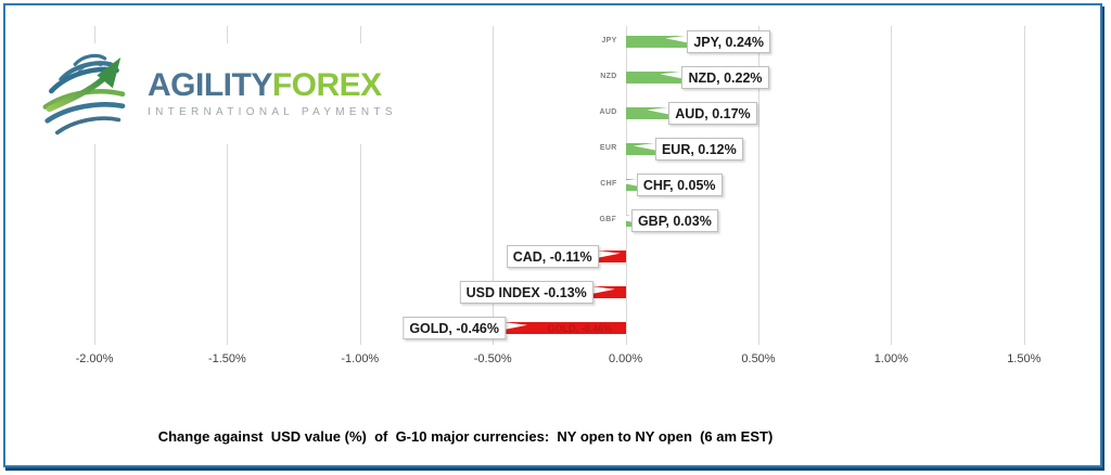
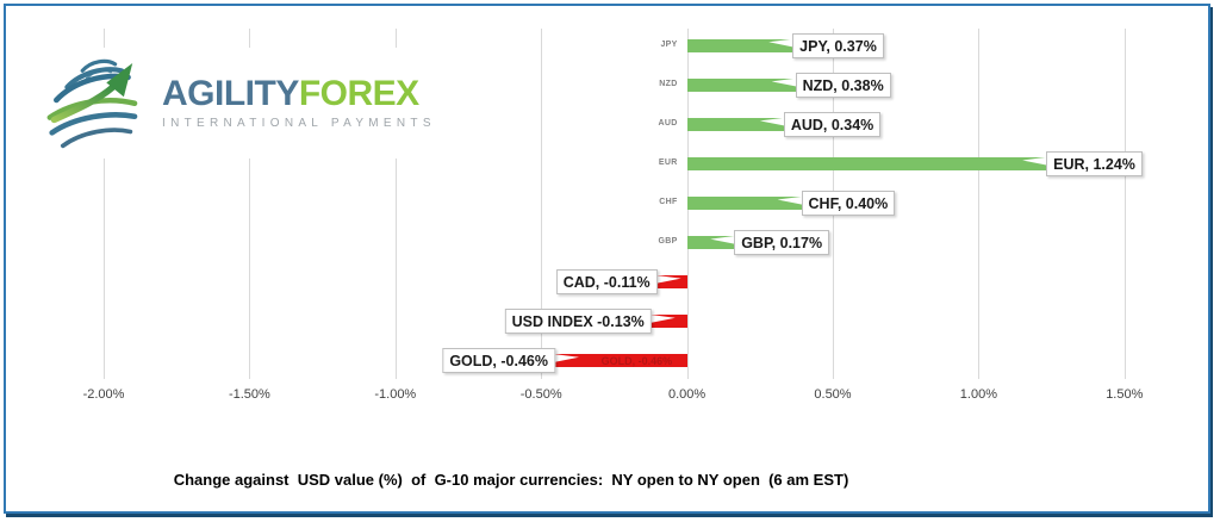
JPY: 0.24% -> 0.37%
NZD: 0.22% -> 0.38%
AUD: 0.17% -> 0.34%
EUR: 0.12% -> 1.24%
CHF: 0.05% -> 0.40%
GBP: 0.03% -> 0.17%
